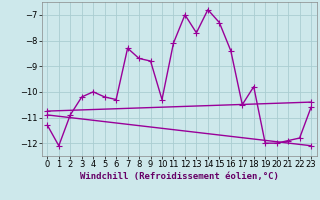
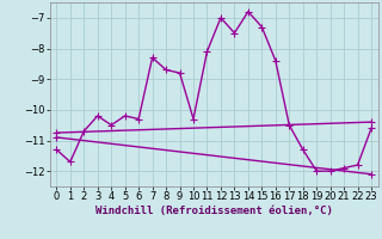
1: -12.1 -> -11.7
2: -10.9 -> -10.7
4: -10.0 -> -10.5
13: -7.7 -> -7.5
18: -9.8 -> -11.3
